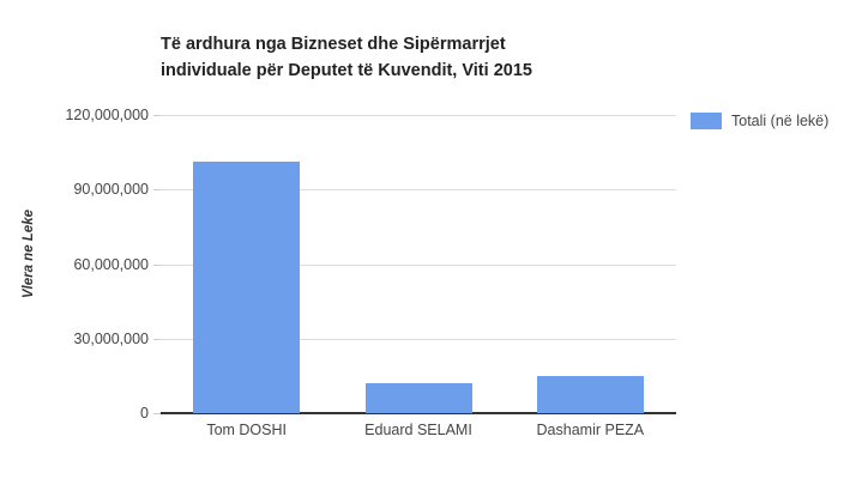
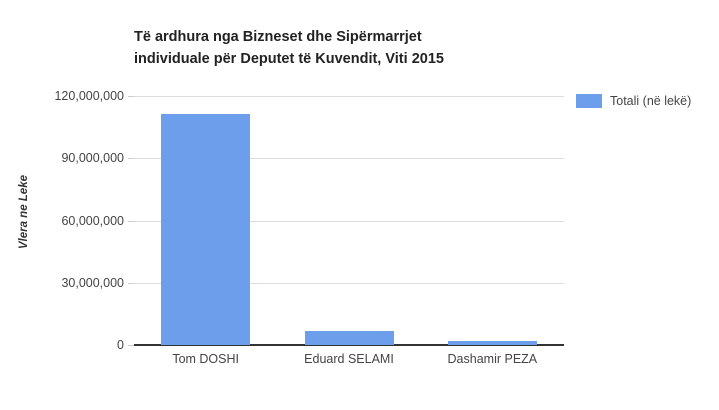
Tom DOSHI: 101000000 -> 112000000
Eduard SELAMI: 12000000 -> 7000000
Dashamir PEZA: 15000000 -> 2000000
